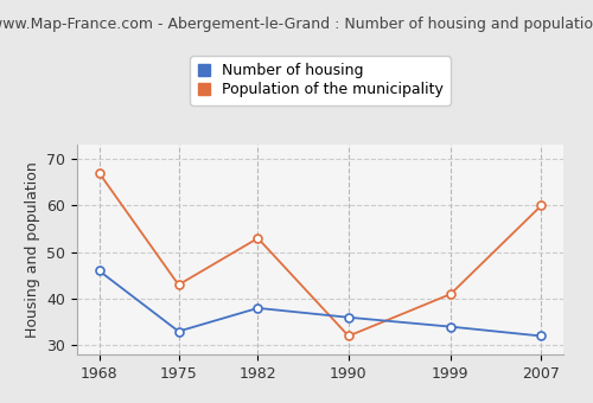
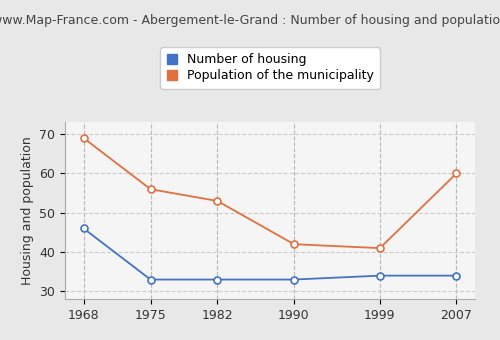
Population of the municipality/1968: 67 -> 69
Population of the municipality/1975: 43 -> 56
Number of housing/1982: 38 -> 33
Number of housing/1990: 36 -> 33
Population of the municipality/1990: 32 -> 42
Number of housing/2007: 32 -> 34
